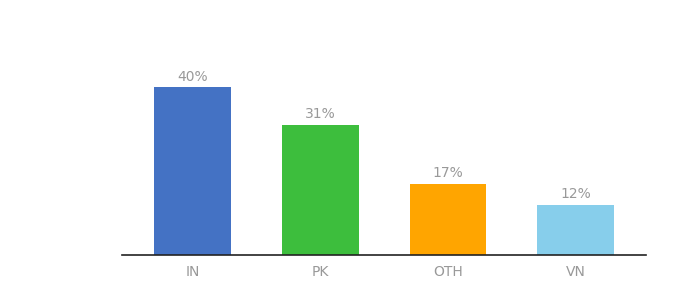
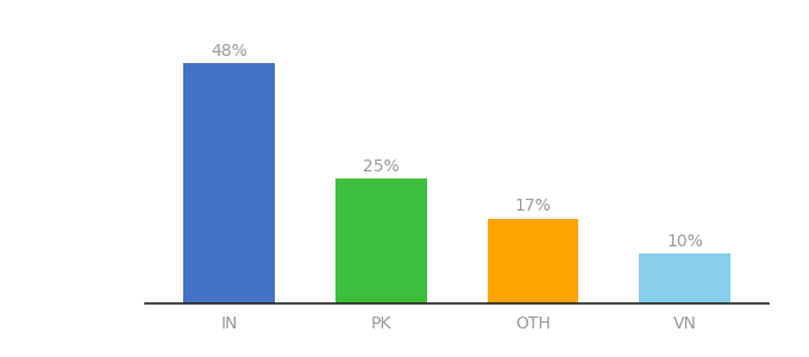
IN: 40% -> 48%
PK: 31% -> 25%
VN: 12% -> 10%
